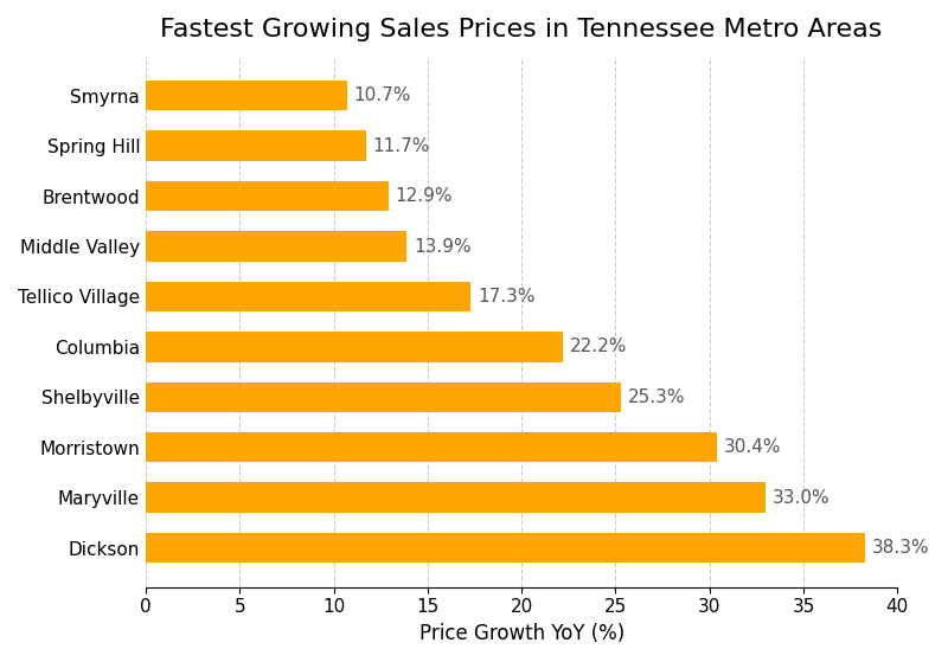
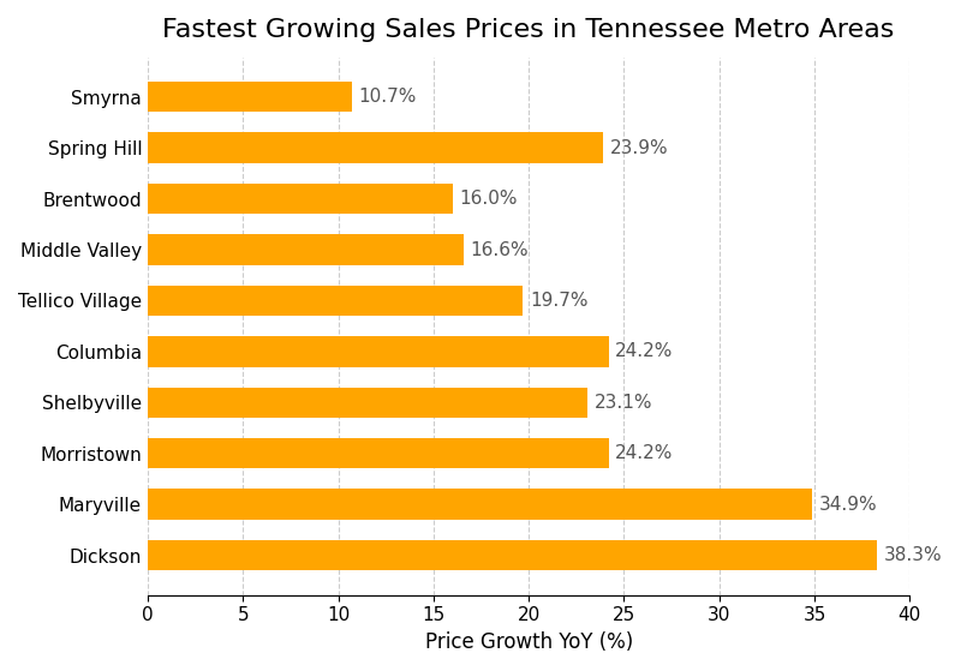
Spring Hill: 11.7% -> 23.9%
Brentwood: 12.9% -> 16.0%
Middle Valley: 13.9% -> 16.6%
Tellico Village: 17.3% -> 19.7%
Columbia: 22.2% -> 24.2%
Shelbyville: 25.3% -> 23.1%
Morristown: 30.4% -> 24.2%
Maryville: 33.0% -> 34.9%
